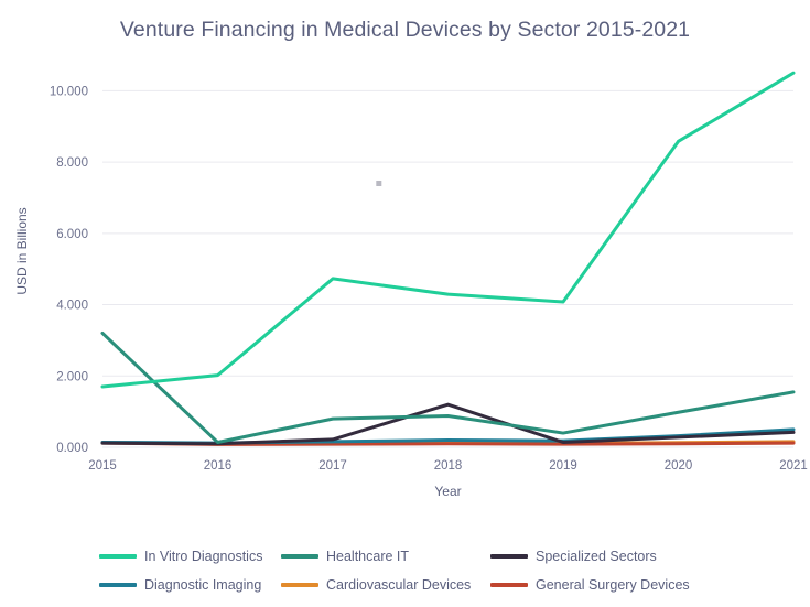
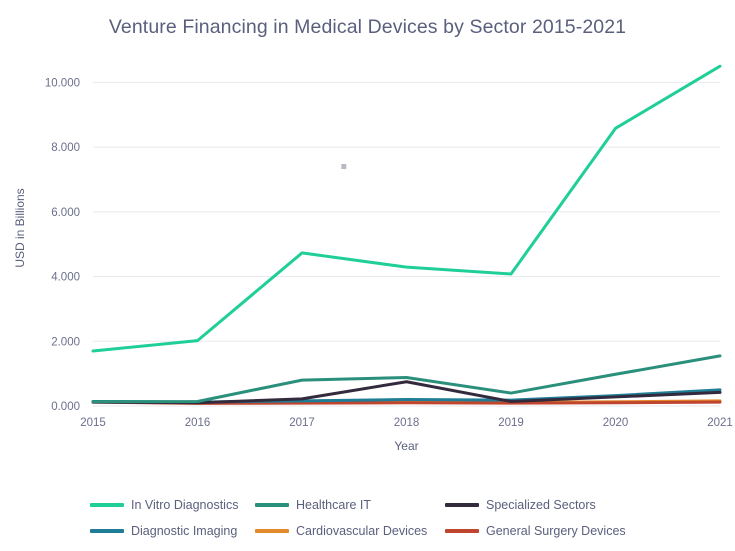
Healthcare IT/2015: 3.2 -> 0.1
Specialized Sectors/2018: 1.2 -> 0.8
